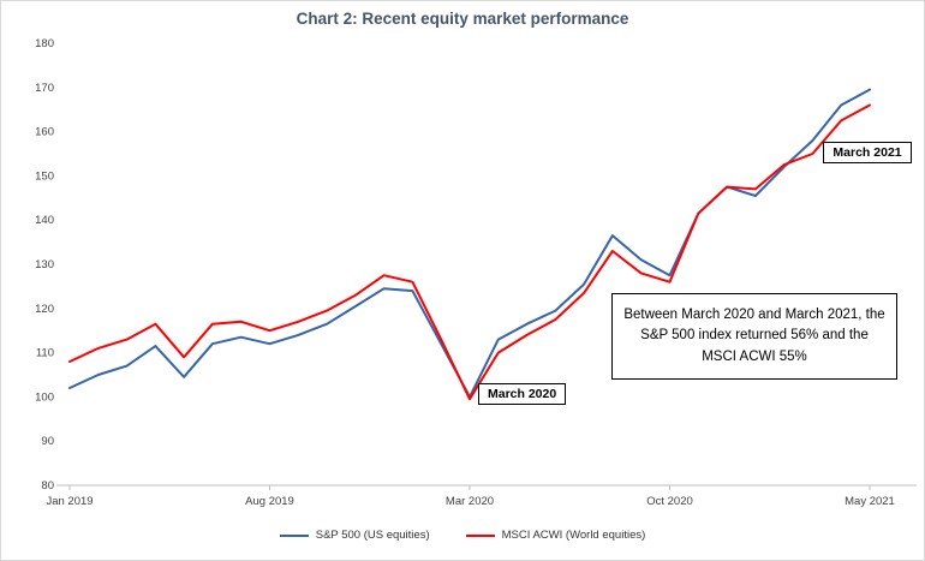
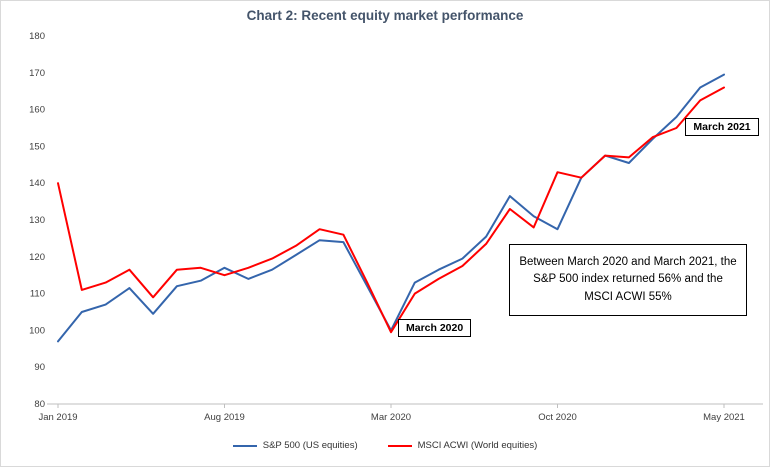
S&P 500 (US equities)/Jan 2019: 102 -> 97
MSCI ACWI (World equities)/Jan 2019: 108 -> 140
S&P 500 (US equities)/Aug 2019: 112 -> 117
MSCI ACWI (World equities)/Oct 2020: 126 -> 143
